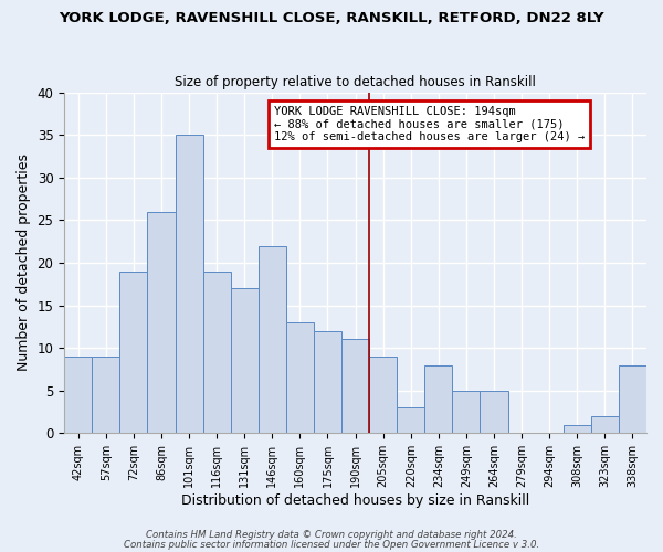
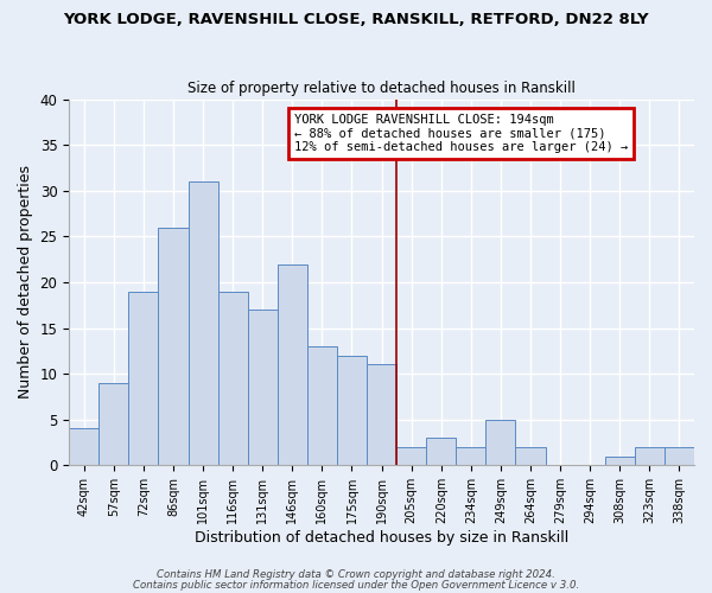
42sqm: 9 -> 4
101sqm: 35 -> 31
205sqm: 9 -> 2
234sqm: 8 -> 2
264sqm: 5 -> 2
338sqm: 8 -> 2
